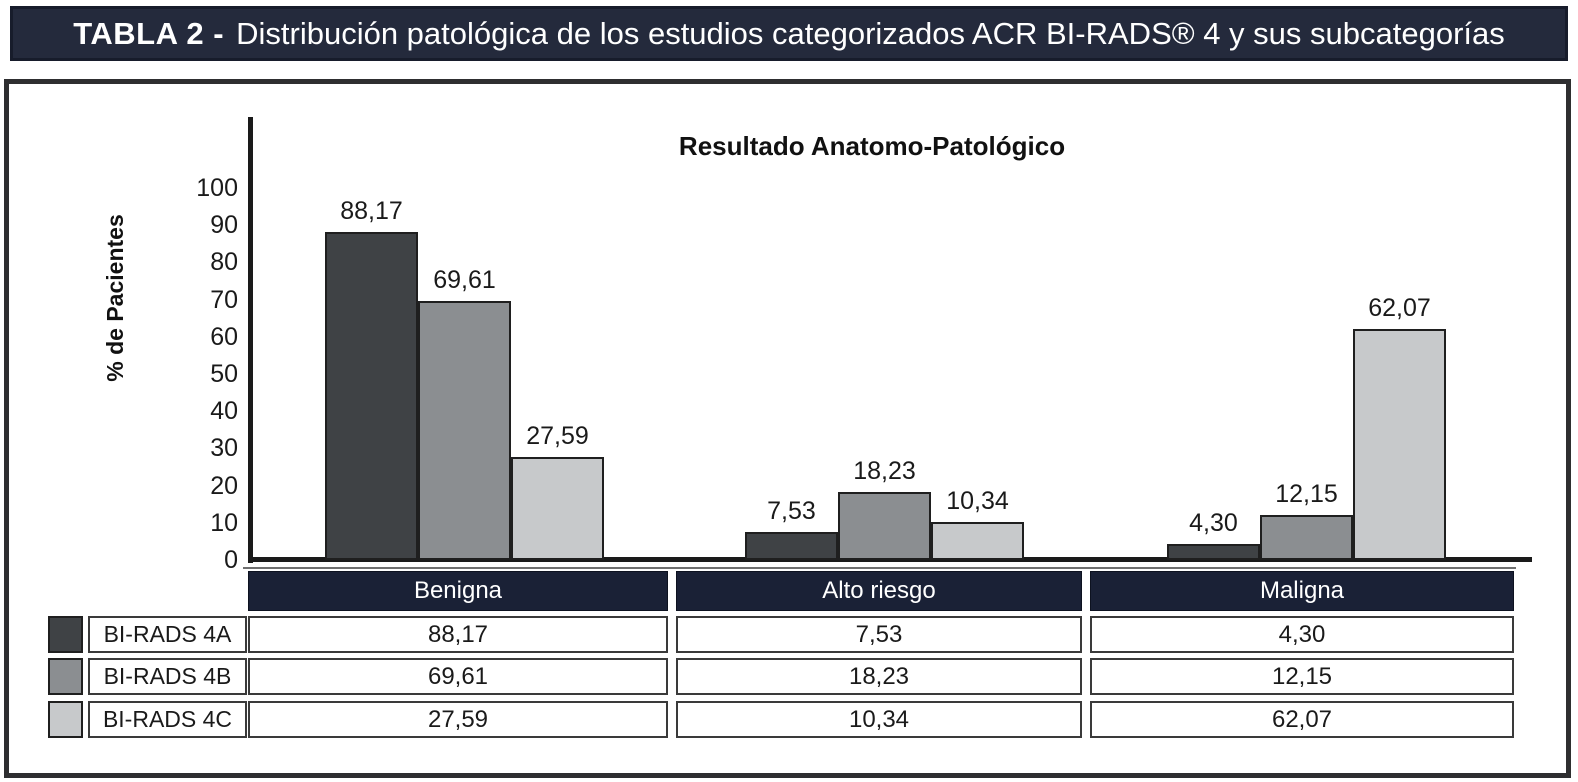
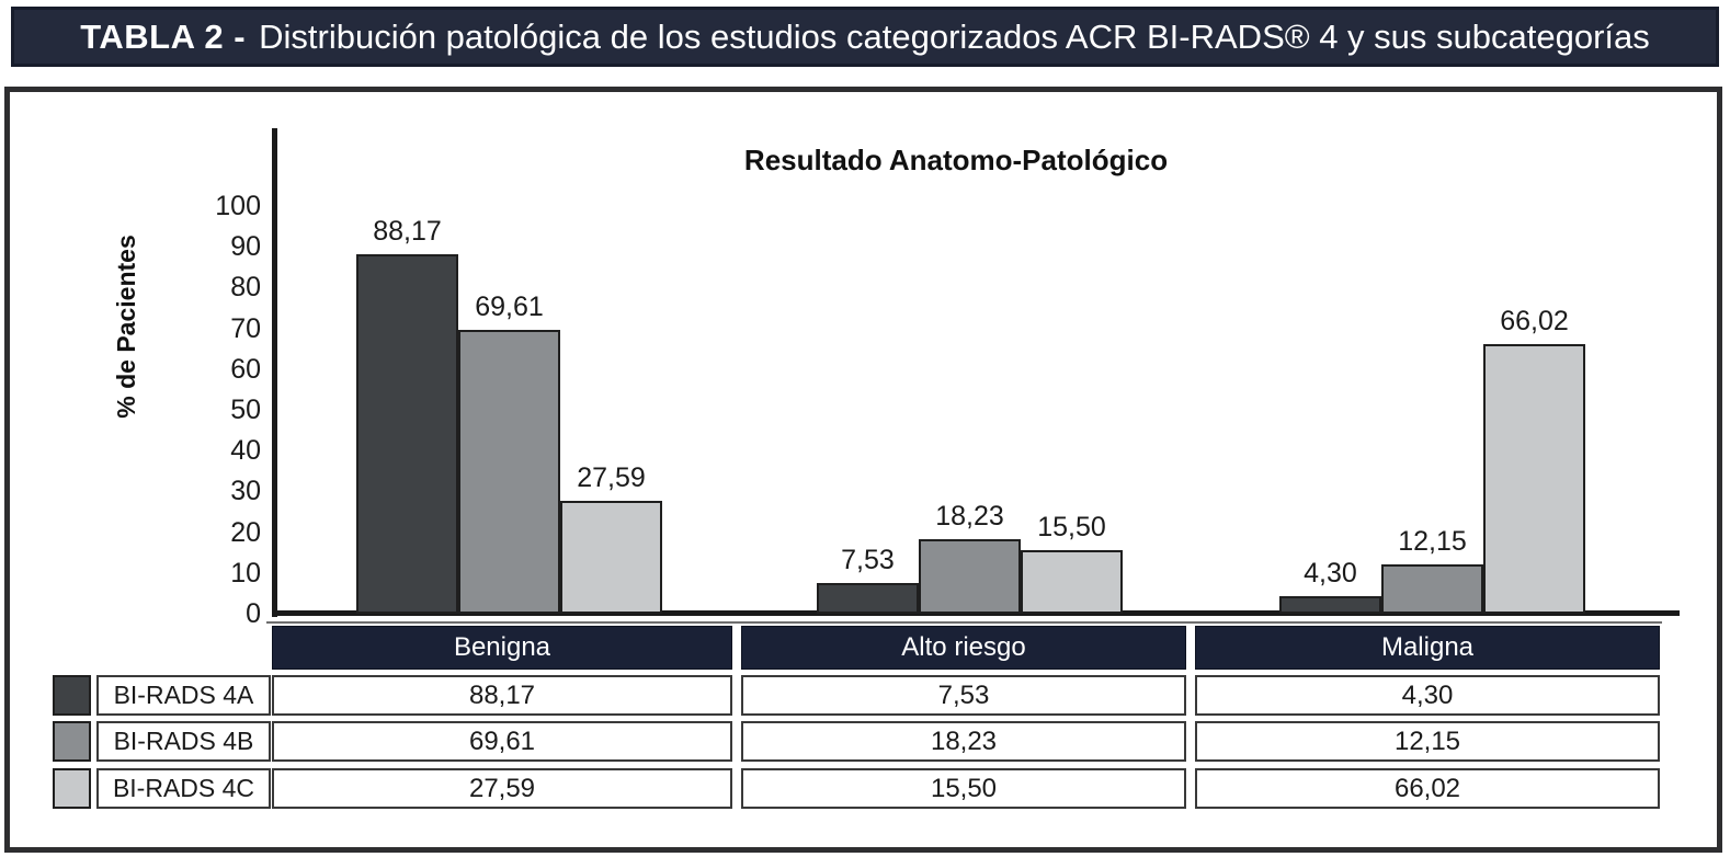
BI-RADS 4C/Alto riesgo: 10,34 -> 15,50
BI-RADS 4C/Maligna: 62,07 -> 66,02
